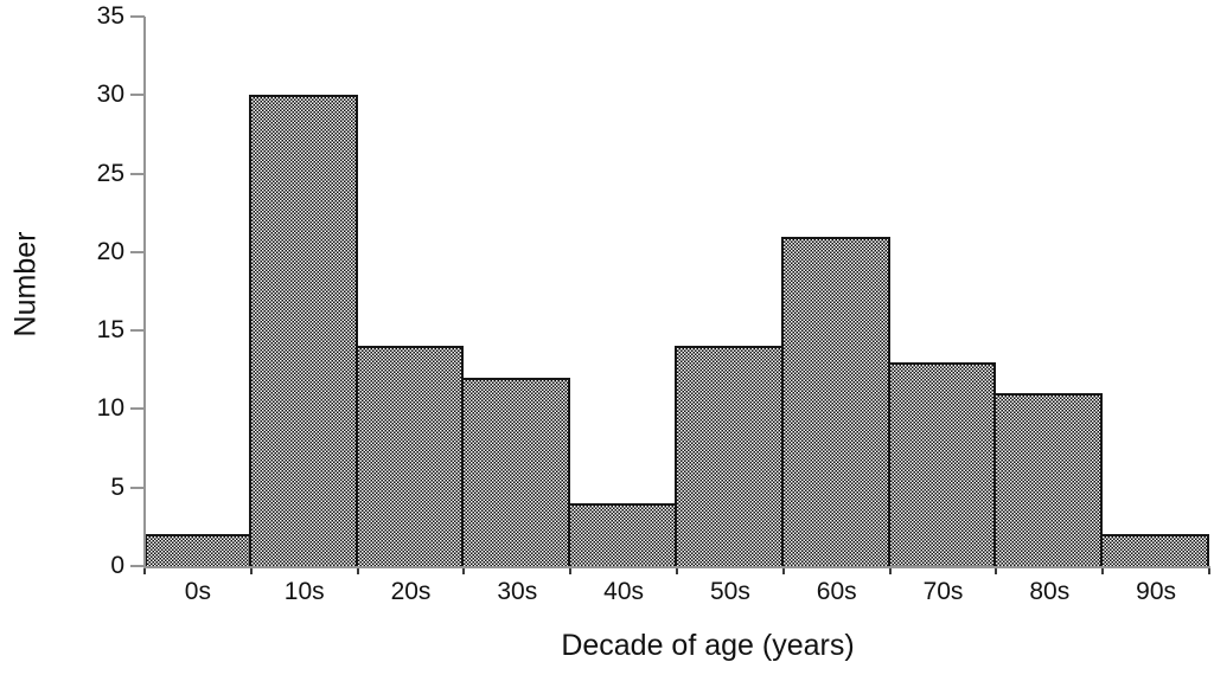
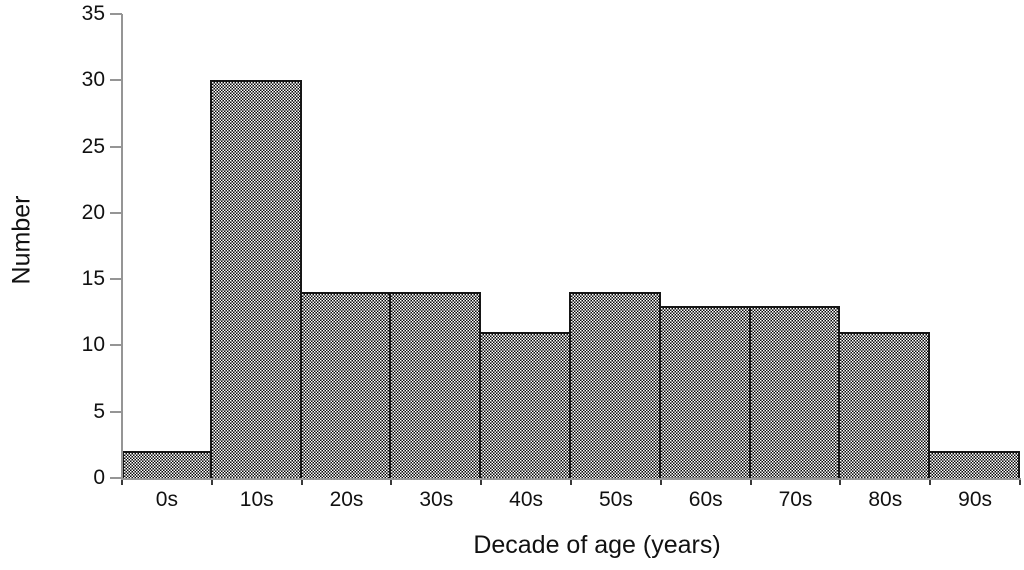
30s: 12 -> 14
40s: 4 -> 11
60s: 21 -> 13
